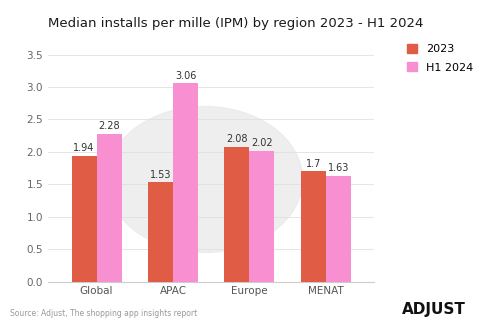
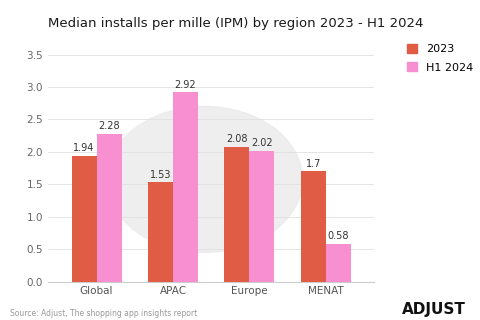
H1 2024/APAC: 3.06 -> 2.92
H1 2024/MENAT: 1.63 -> 0.58
